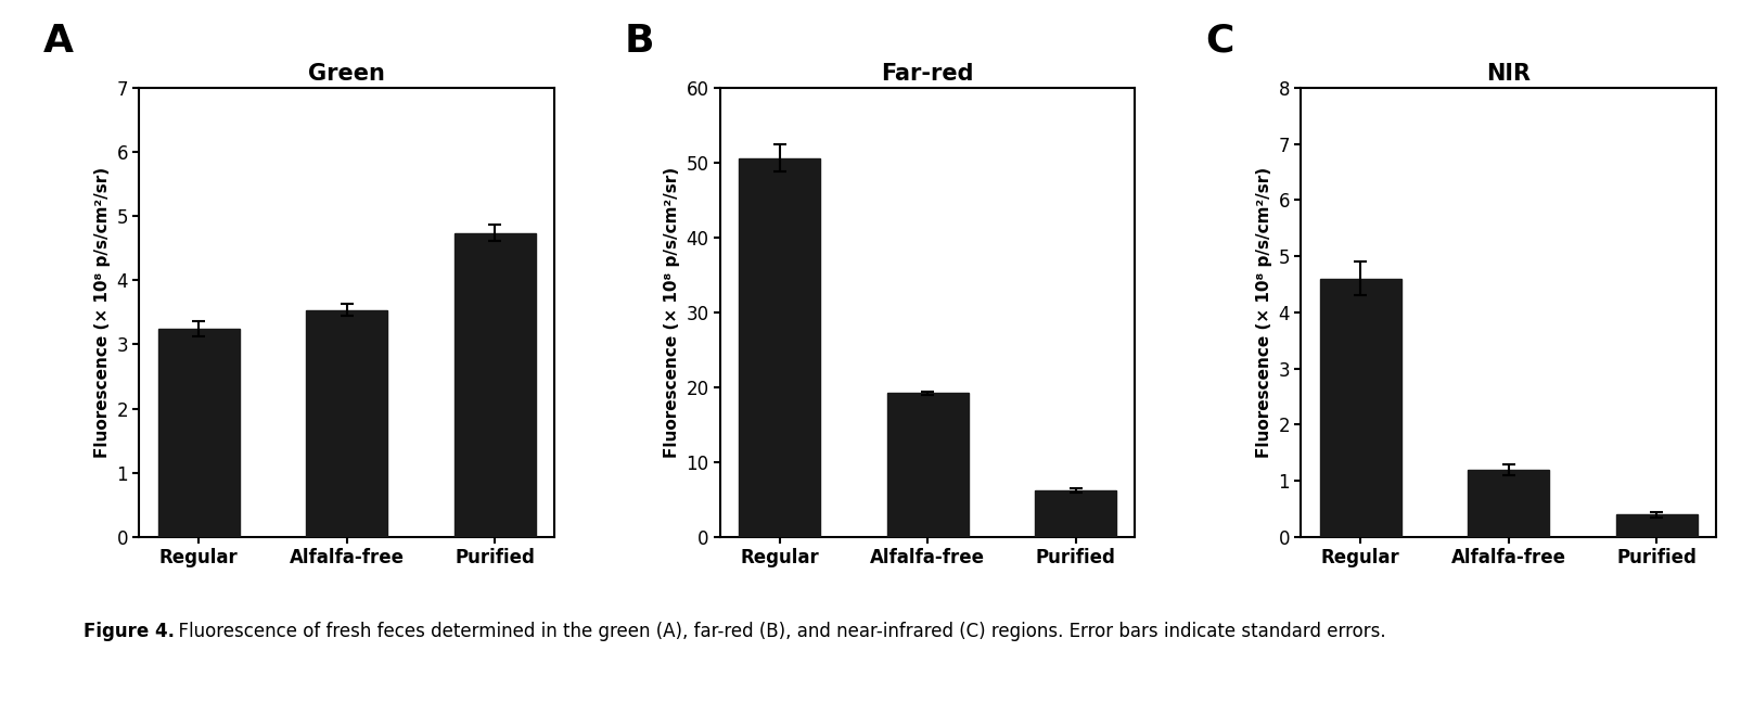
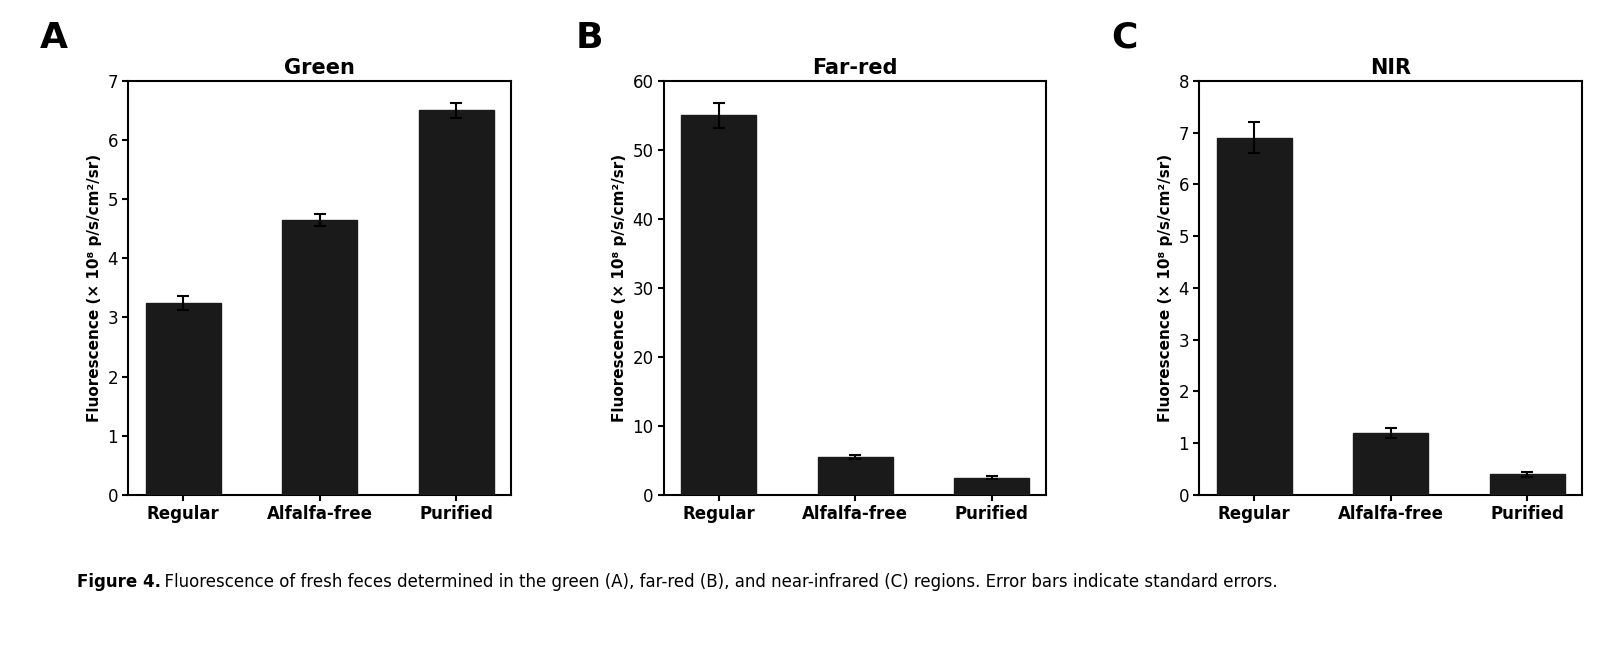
Green/Alfalfa-free: 3.54 -> 4.65
Green/Purified: 4.74 -> 6.50
Far-red/Regular: 50.6 -> 55.0
Far-red/Alfalfa-free: 19.2 -> 5.5
Far-red/Purified: 6.2 -> 2.5
NIR/Regular: 4.6 -> 6.9
